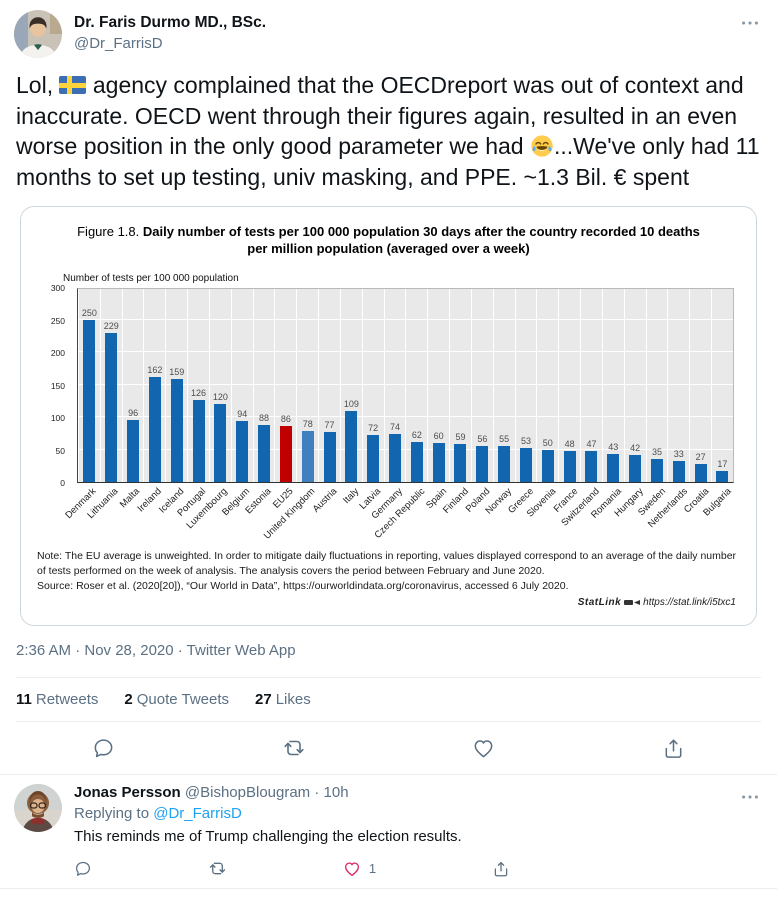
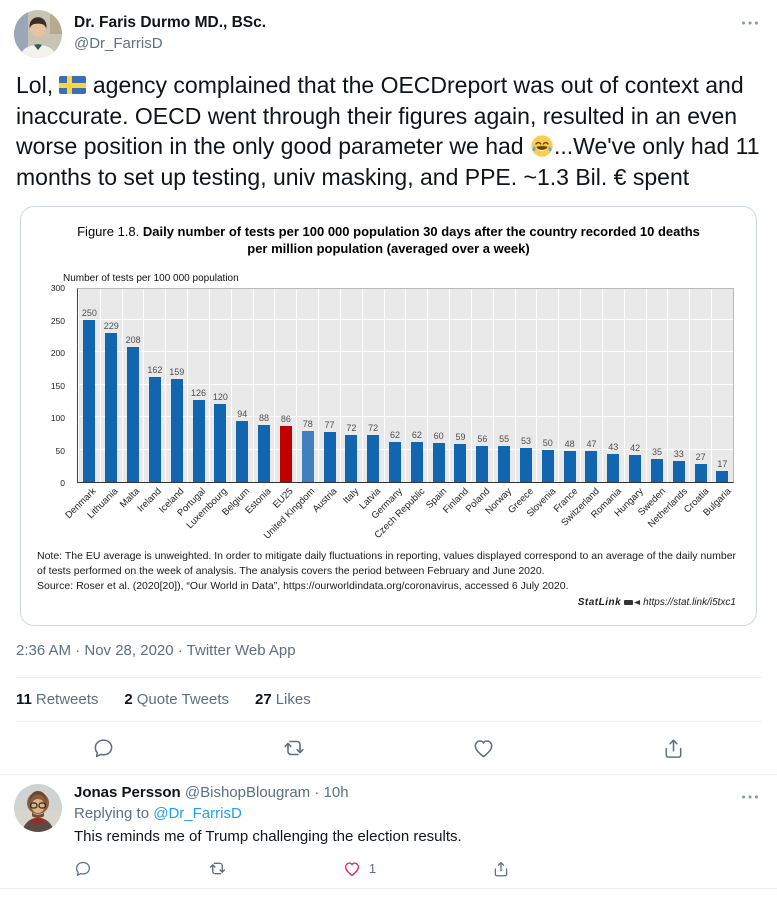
Malta: 96 -> 208
Italy: 109 -> 72
Germany: 74 -> 62
